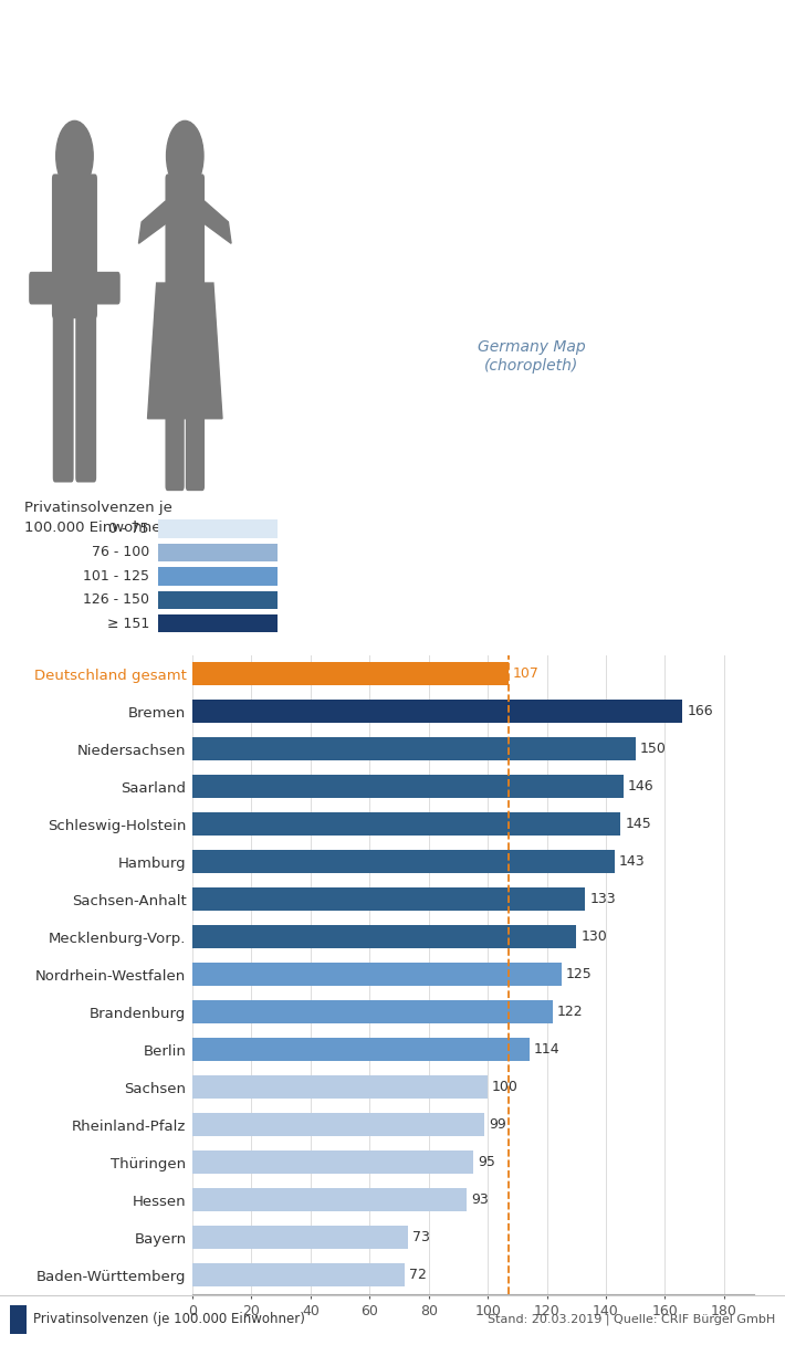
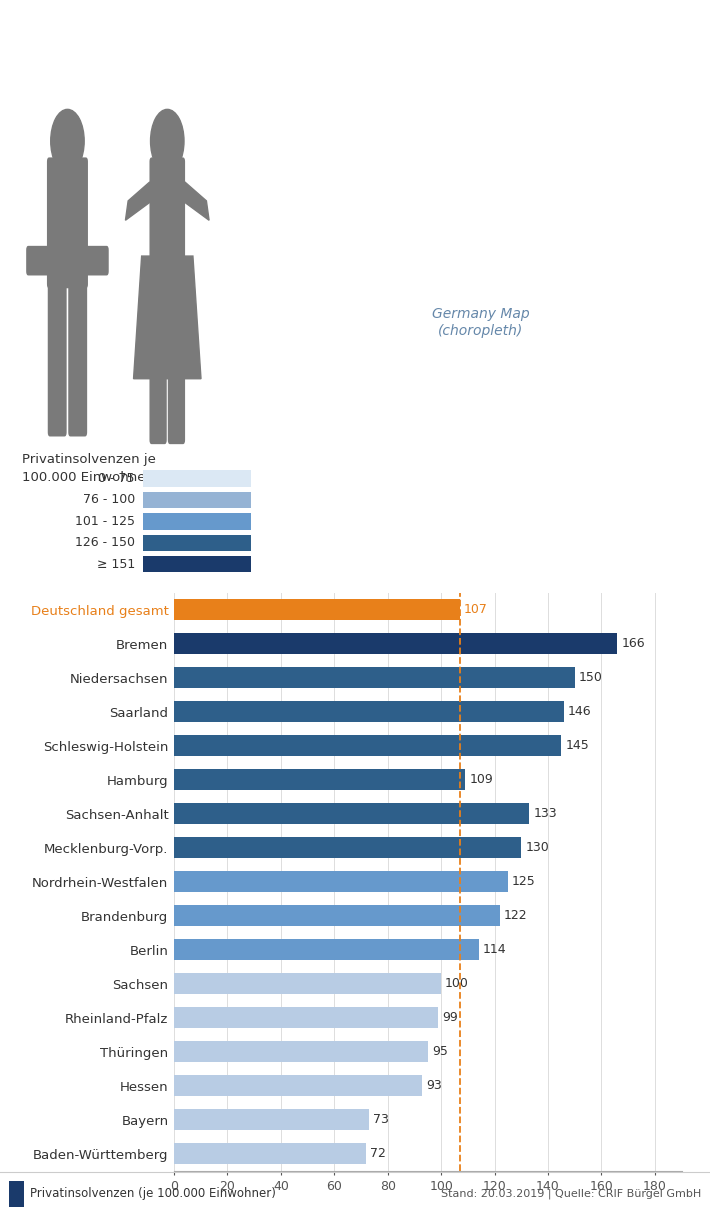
Hamburg: 143 -> 109
